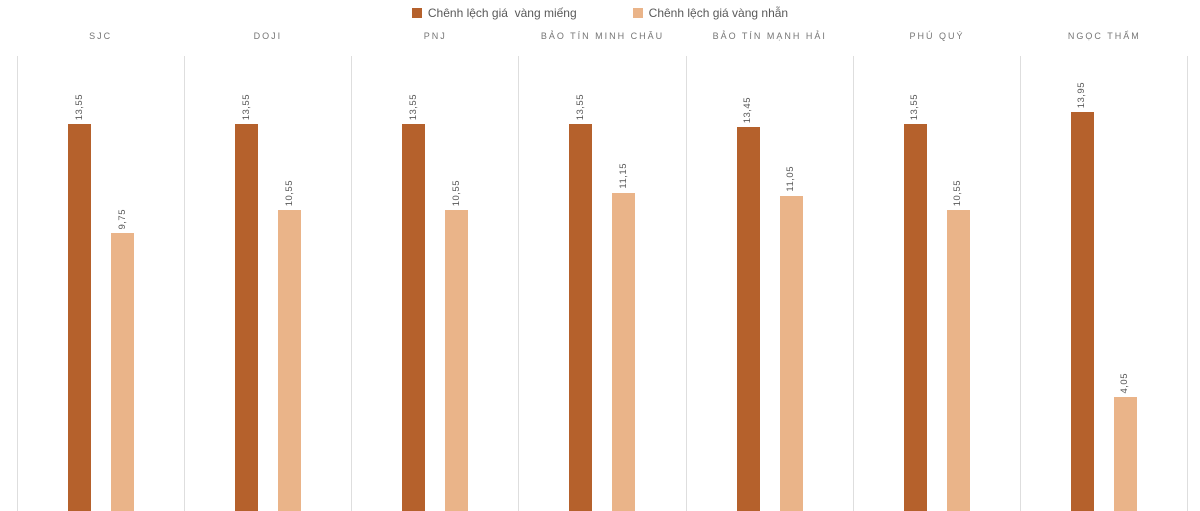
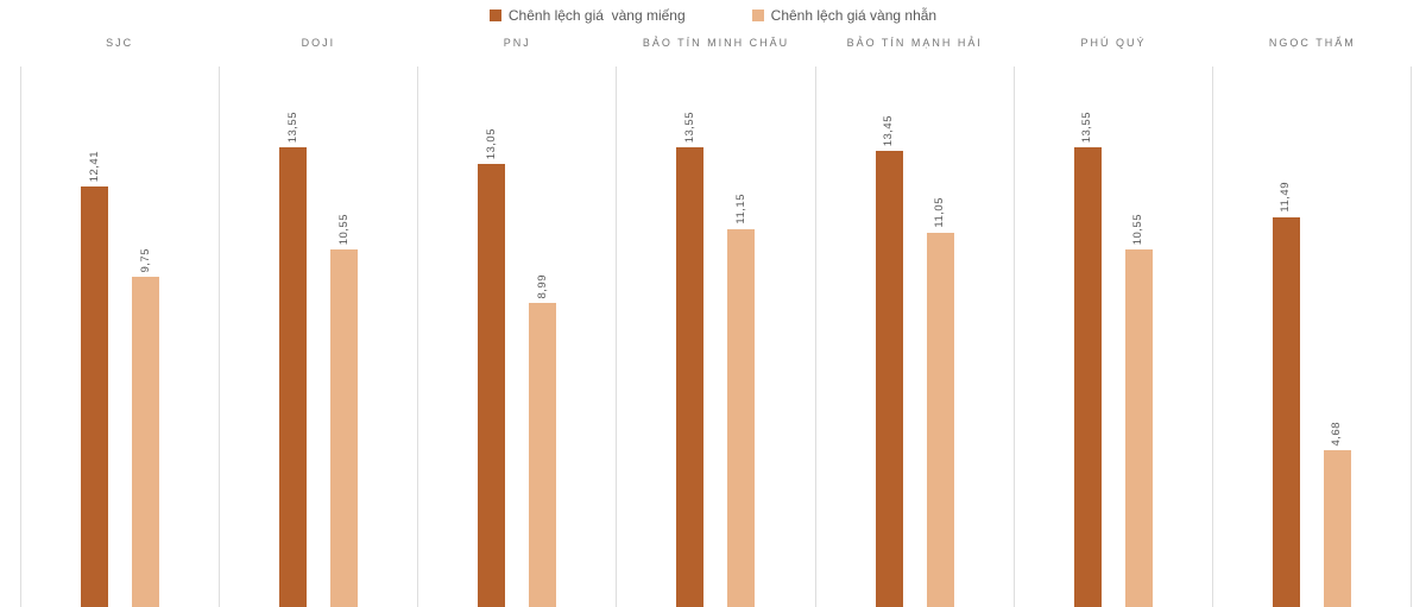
Chênh lệch giá vàng miếng/SJC: 13,55 -> 12,41
Chênh lệch giá vàng miếng/PNJ: 13,55 -> 13,05
Chênh lệch giá vàng nhẫn/PNJ: 10,55 -> 8,99
Chênh lệch giá vàng miếng/NGỌC THẨM: 13,95 -> 11,49
Chênh lệch giá vàng nhẫn/NGỌC THẨM: 4,05 -> 4,68
